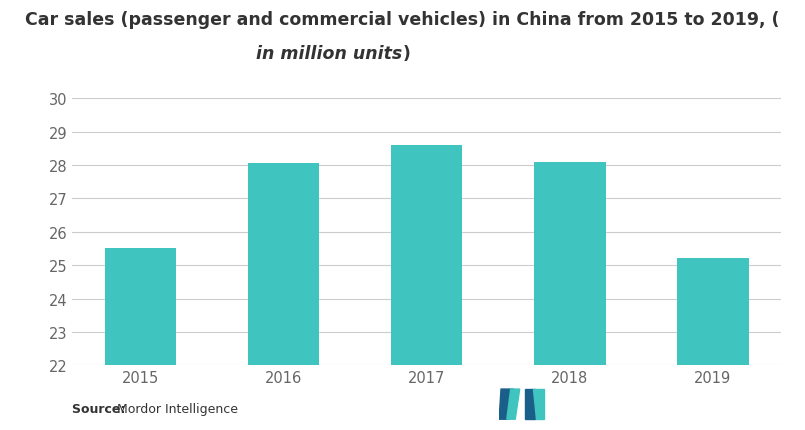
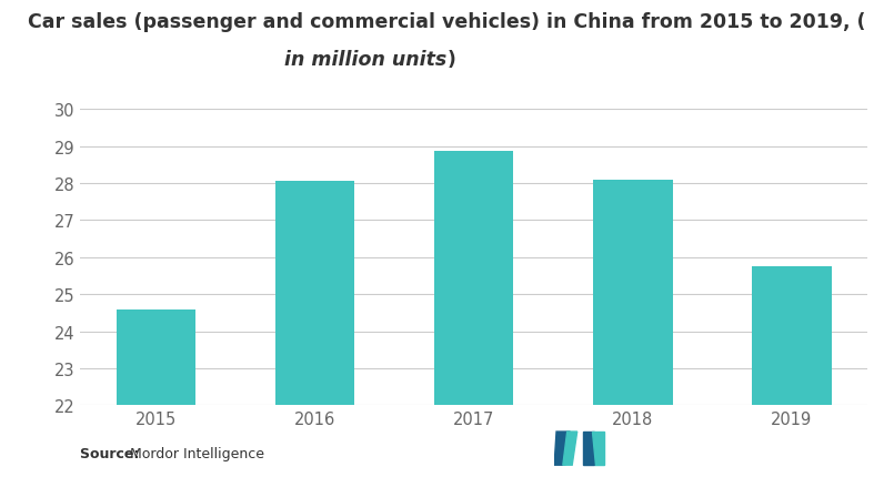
2015: 25.50 -> 24.60
2017: 28.60 -> 28.88
2019: 25.20 -> 25.74
